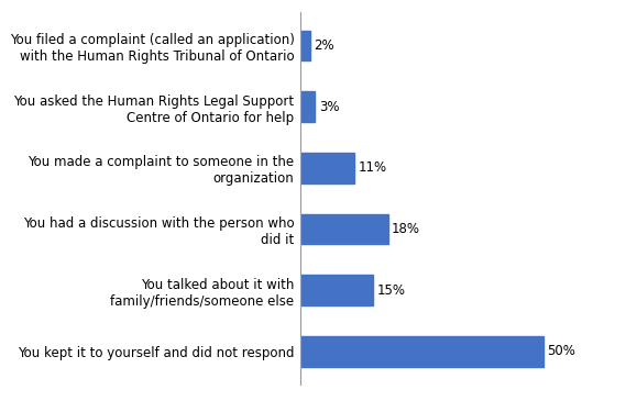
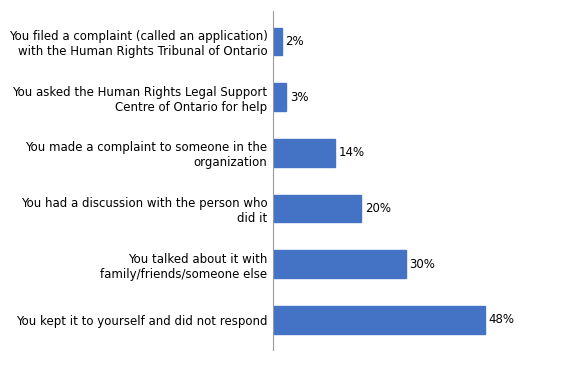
You made a complaint to someone in the organization: 11% -> 14%
You had a discussion with the person who did it: 18% -> 20%
You talked about it with family/friends/someone else: 15% -> 30%
You kept it to yourself and did not respond: 50% -> 48%
